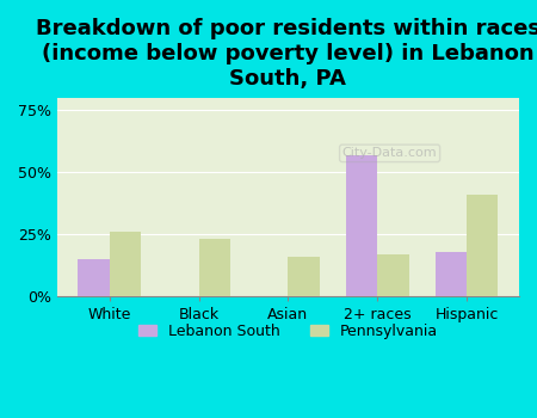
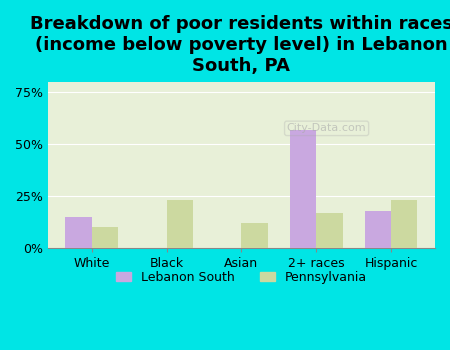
Pennsylvania/White: 26% -> 10%
Pennsylvania/Asian: 16% -> 12%
Pennsylvania/Hispanic: 41% -> 23%
